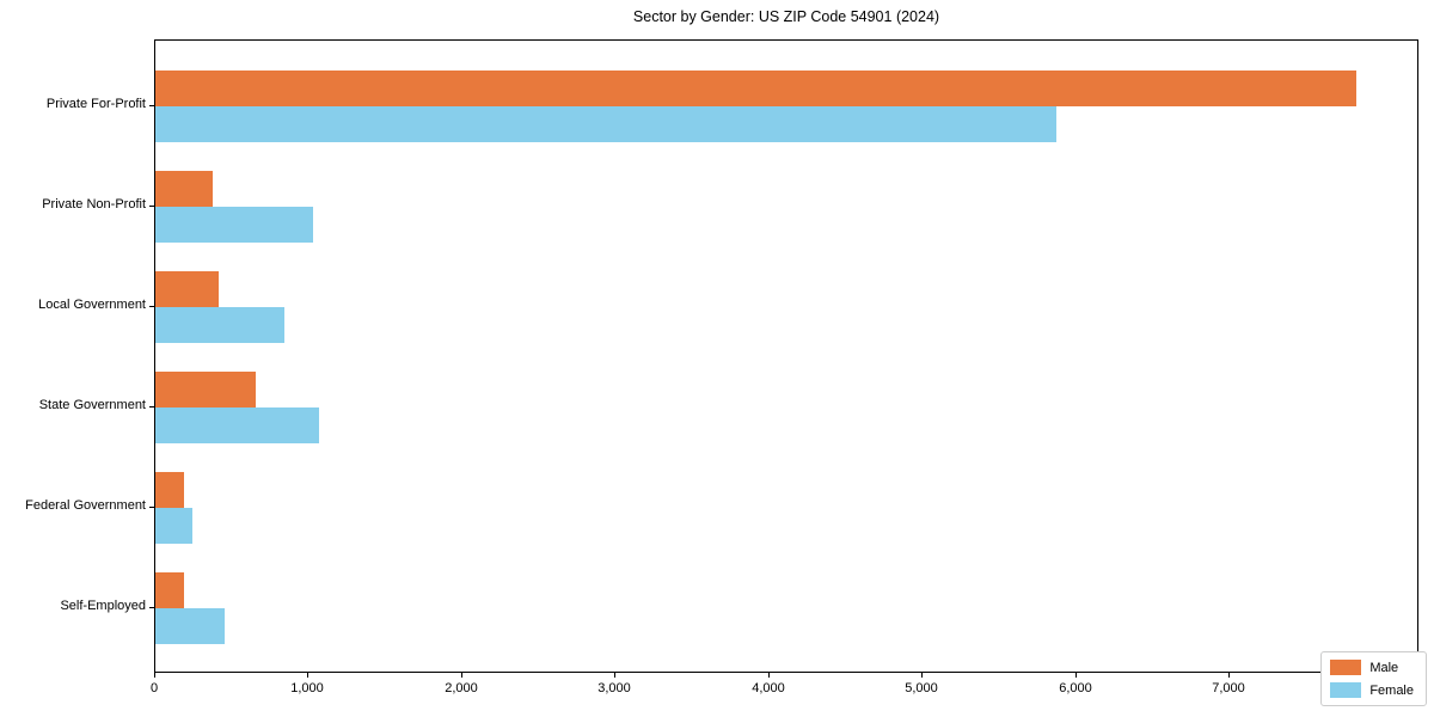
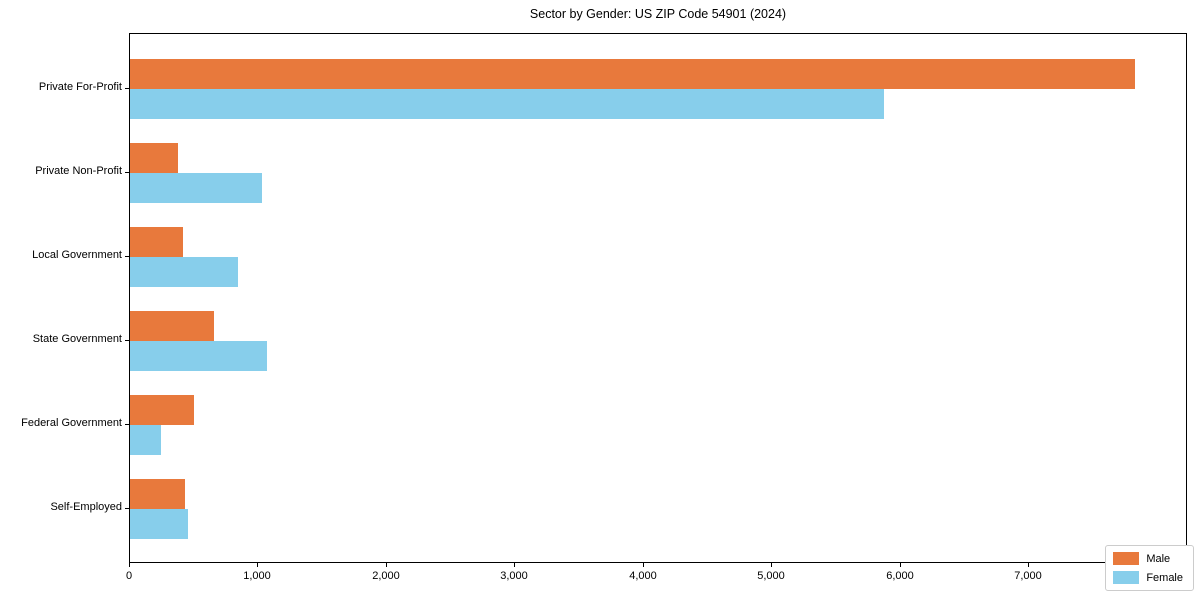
Male/Federal Government: 180 -> 500
Male/Self-Employed: 180 -> 430
